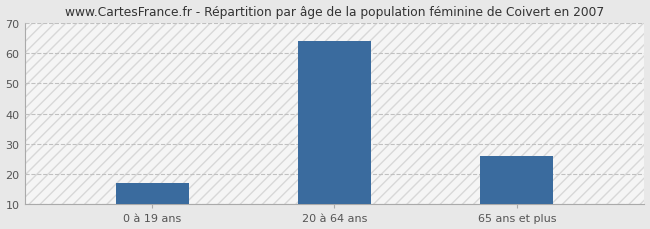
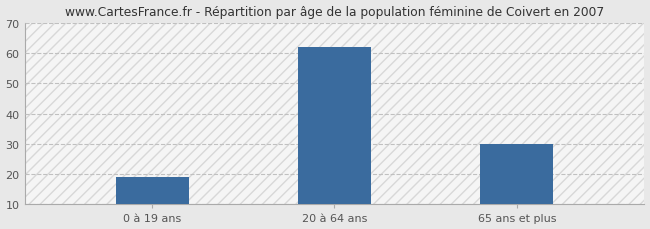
0 à 19 ans: 17 -> 19
20 à 64 ans: 64 -> 62
65 ans et plus: 26 -> 30
